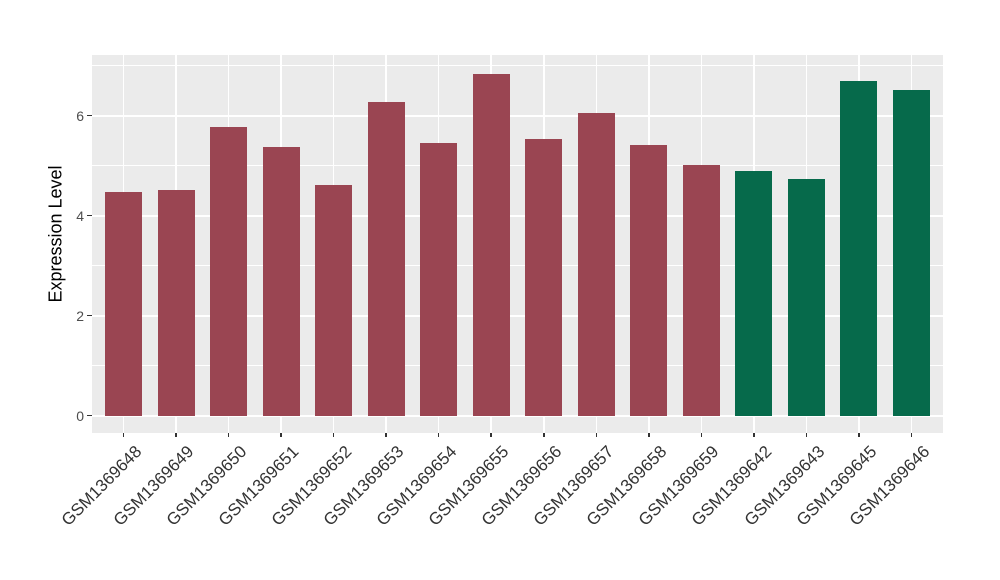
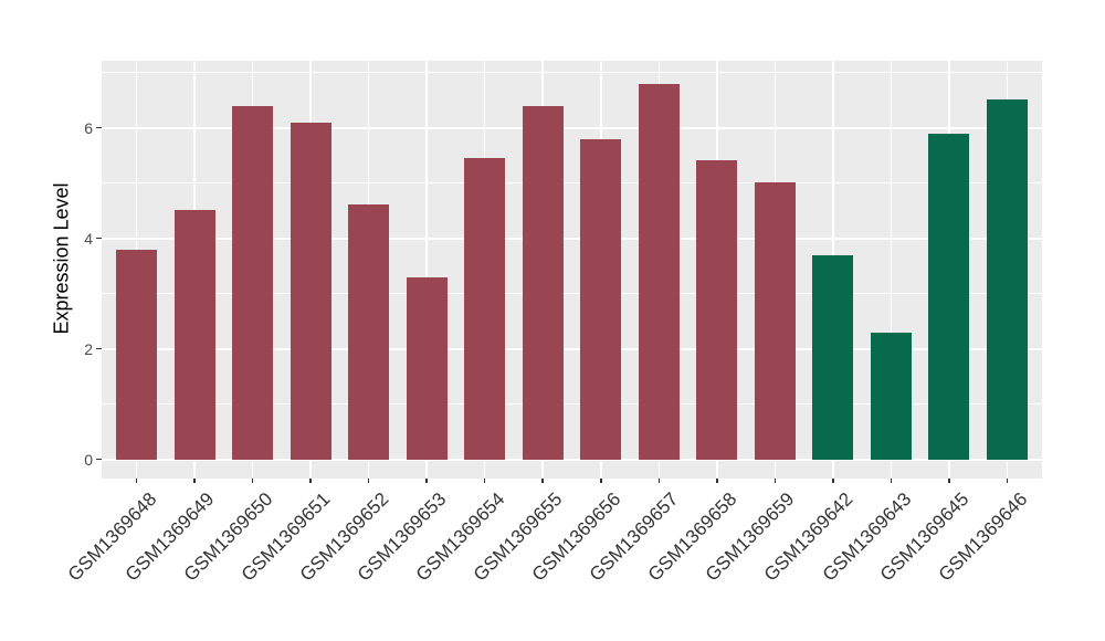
GSM1369648: 4.5 -> 3.8
GSM1369650: 5.8 -> 6.4
GSM1369651: 5.4 -> 6.1
GSM1369653: 6.3 -> 3.3
GSM1369655: 6.8 -> 6.4
GSM1369656: 5.5 -> 5.8
GSM1369657: 6.0 -> 6.8
GSM1369642: 4.9 -> 3.7
GSM1369643: 4.7 -> 2.3
GSM1369645: 6.7 -> 5.9
